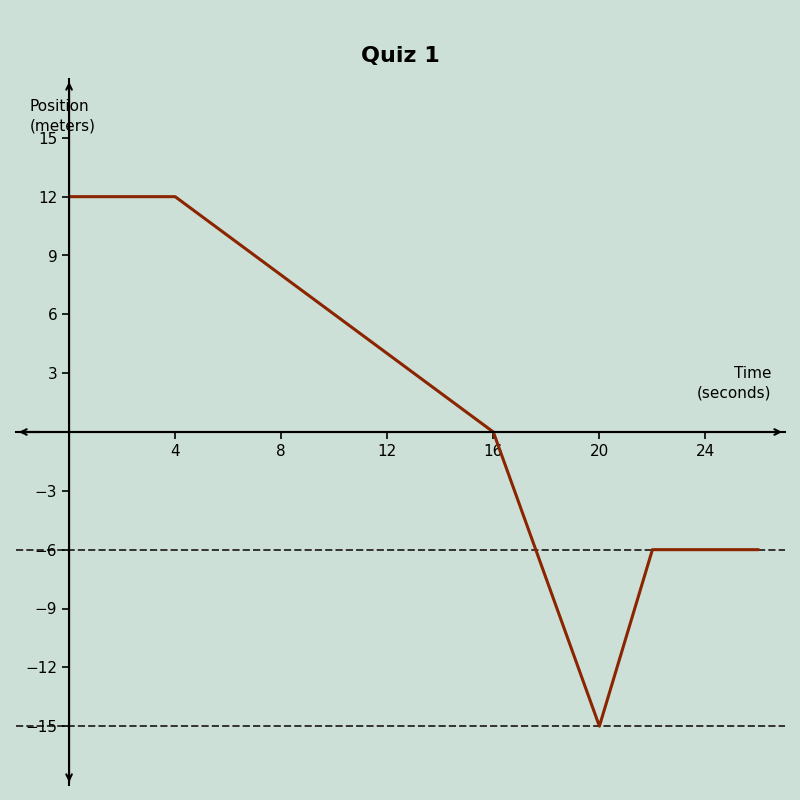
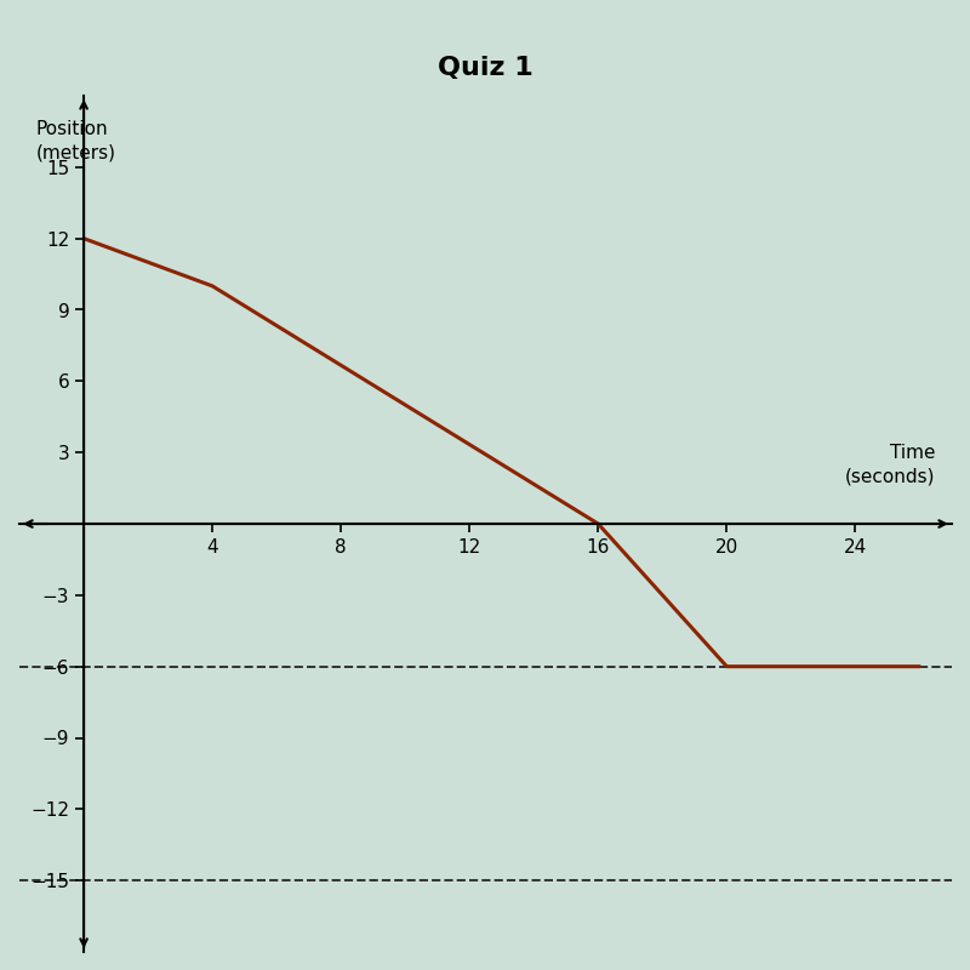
4: 12 -> 10
20: -15 -> -6
